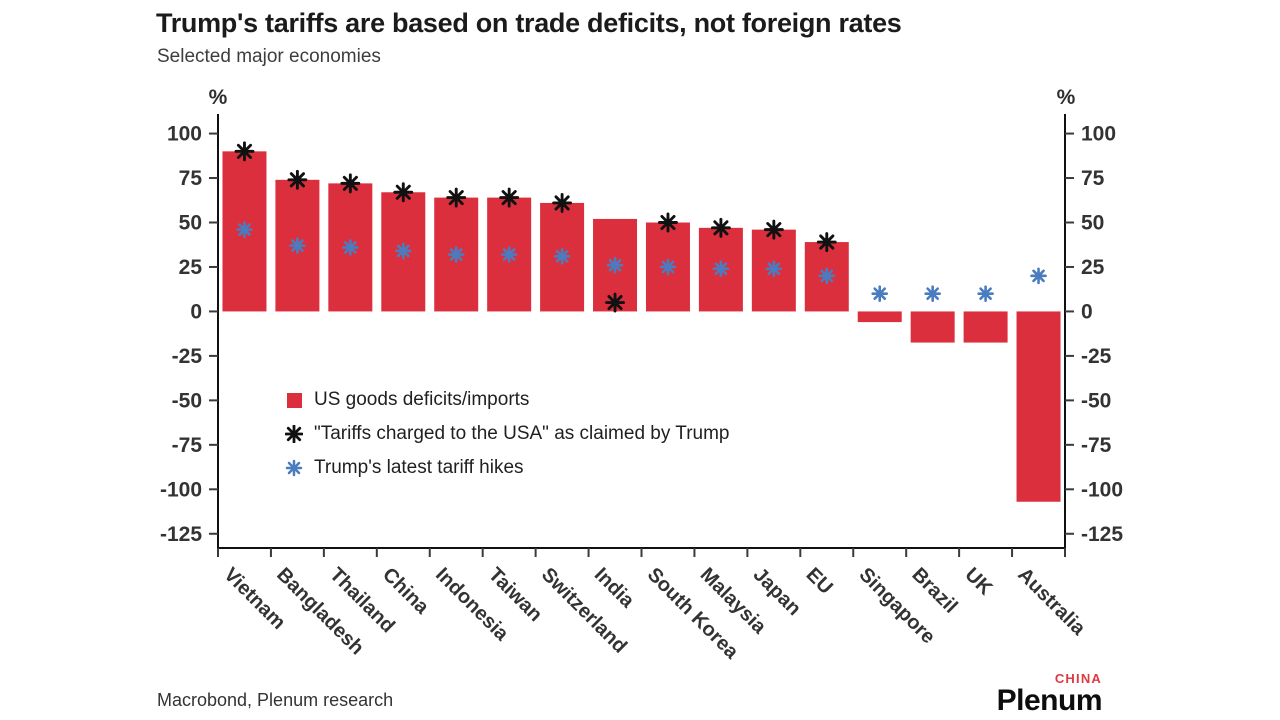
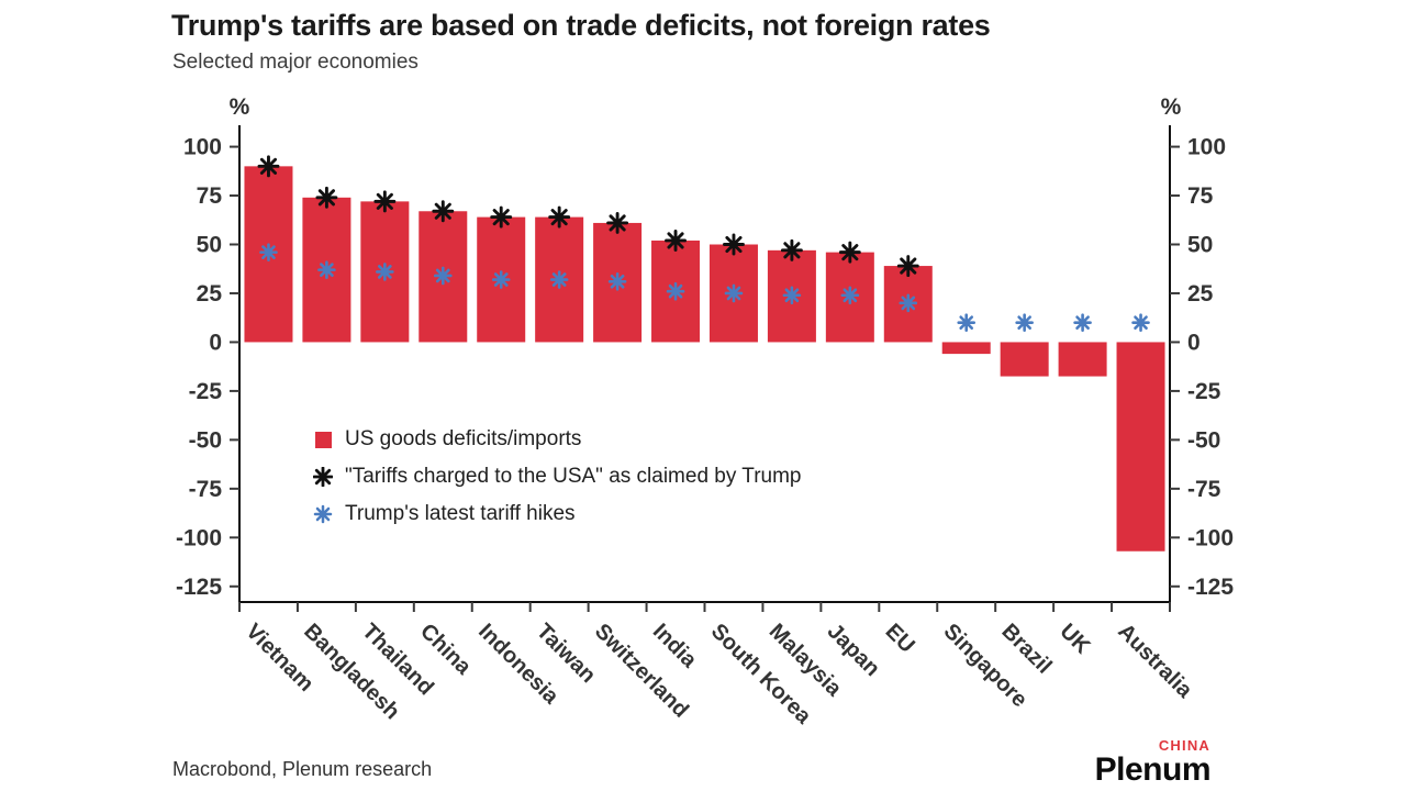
"Tariffs charged to the USA" as claimed by Trump/India: 5 -> 52
Trump's latest tariff hikes/Australia: 20 -> 10
